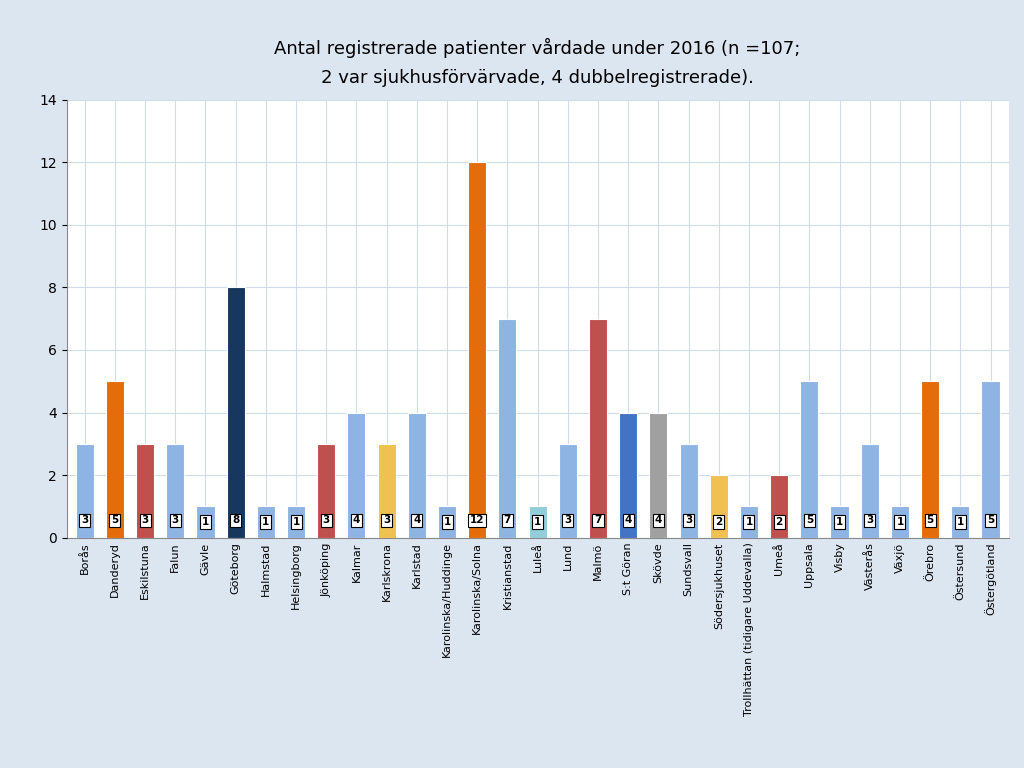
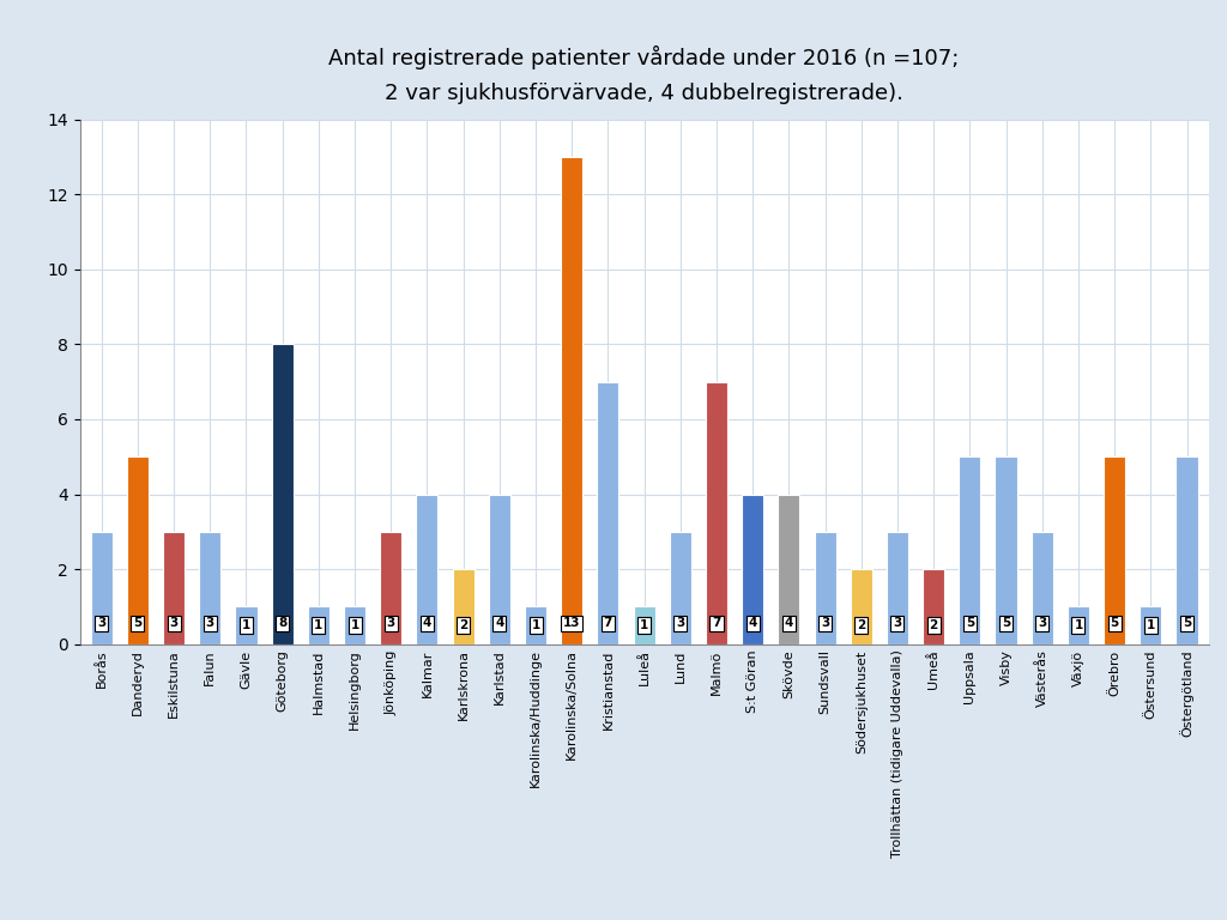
Karlskrona: 3 -> 2
Karolinska/Solna: 12 -> 13
Trollhättan (tidigare Uddevalla): 1 -> 3
Visby: 1 -> 5
